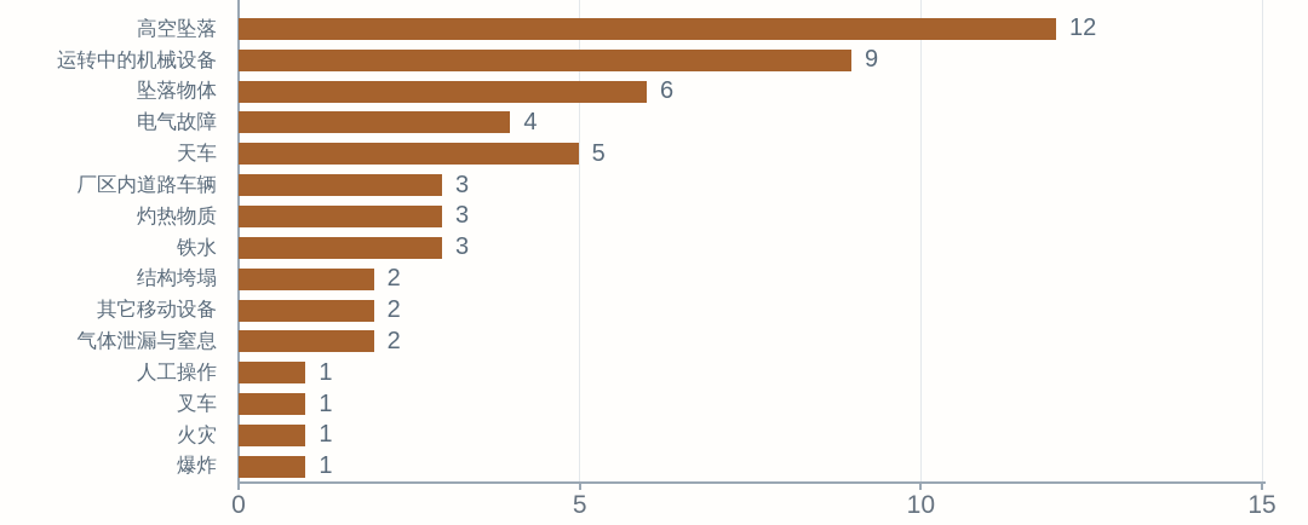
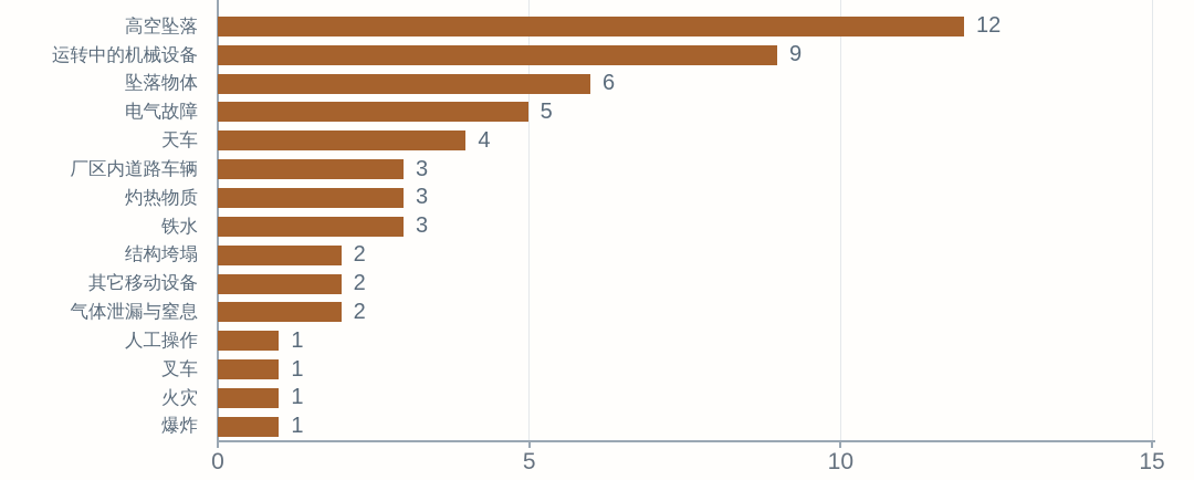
电气故障: 4 -> 5
天车: 5 -> 4
